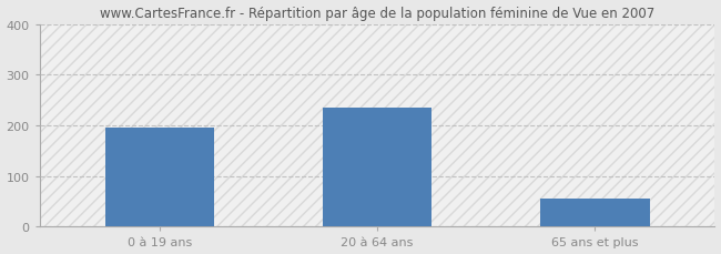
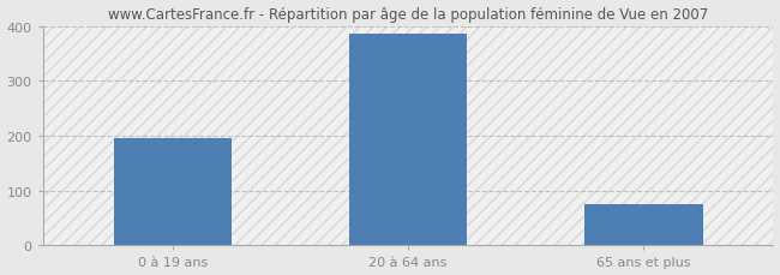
20 à 64 ans: 235 -> 385
65 ans et plus: 55 -> 75
